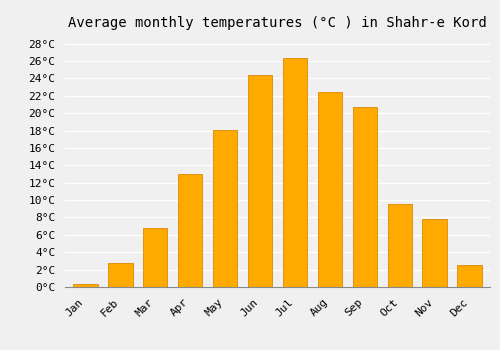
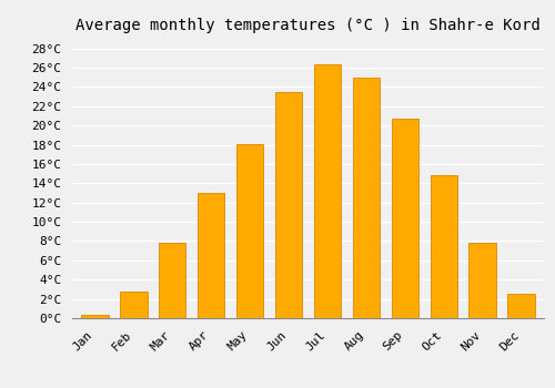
Mar: 6.8°C -> 7.8°C
Jun: 24.4°C -> 23.5°C
Aug: 22.4°C -> 25.0°C
Oct: 9.6°C -> 14.8°C
